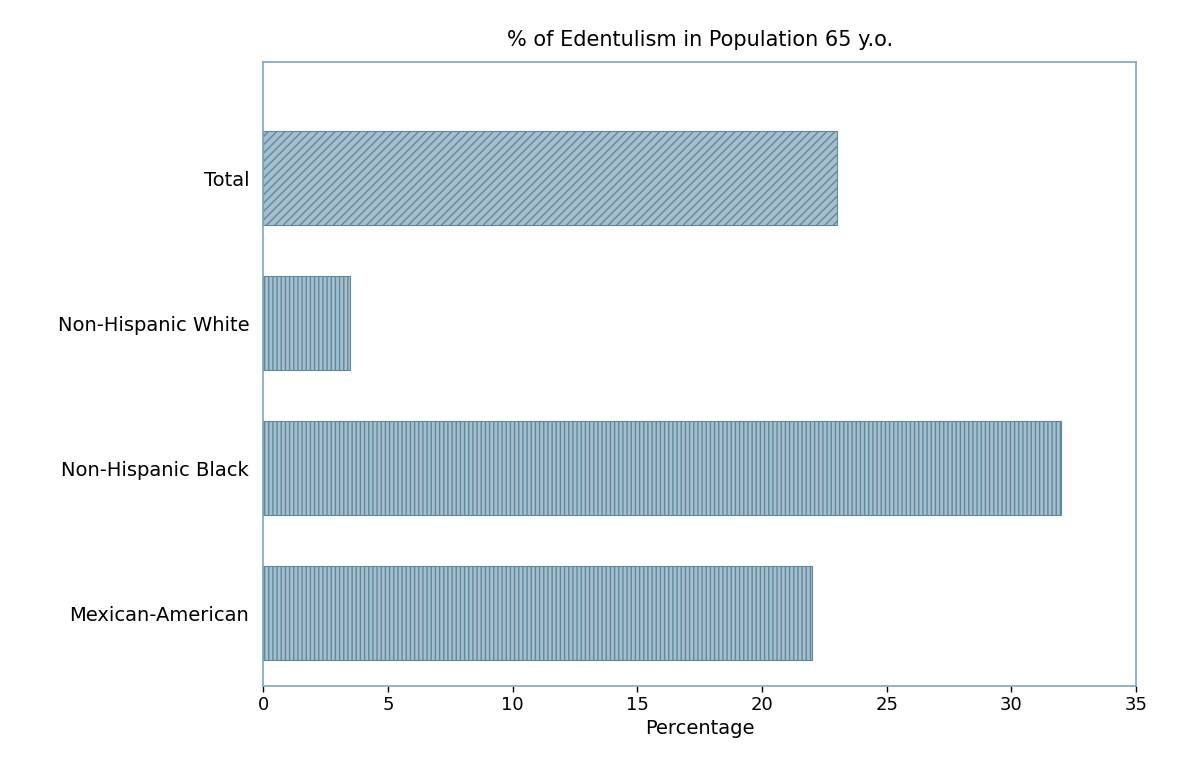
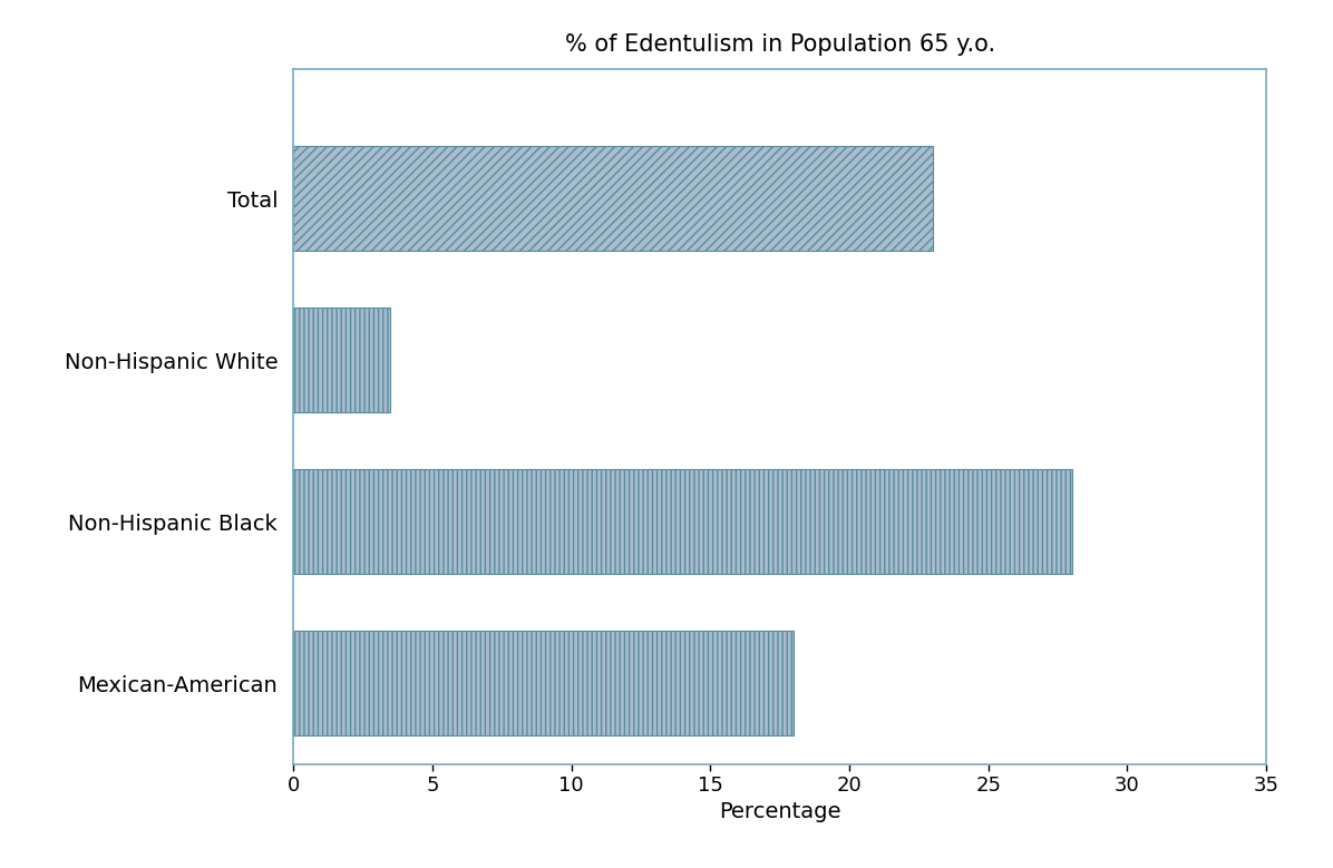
Non-Hispanic Black: 32.0 -> 28.0
Mexican-American: 22.0 -> 18.0
